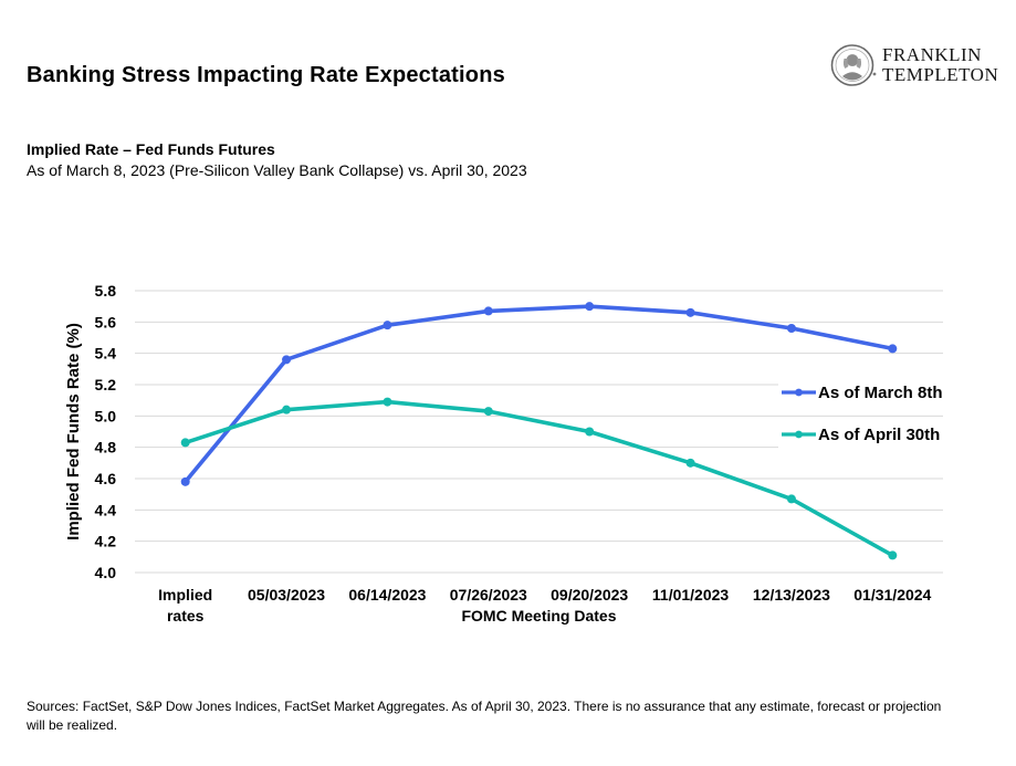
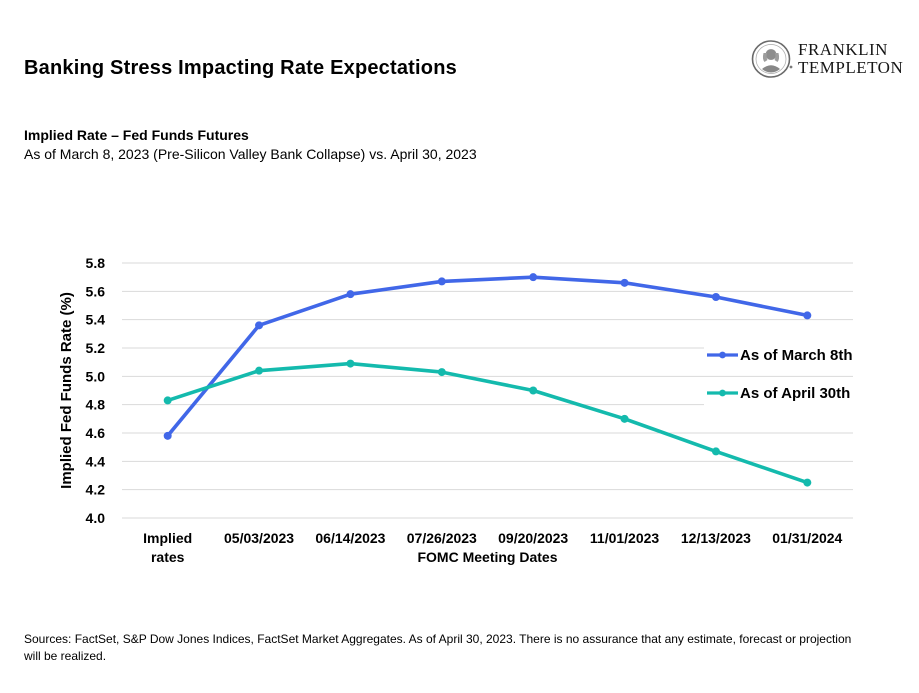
As of April 30th/01/31/2024: 4.11 -> 4.25
